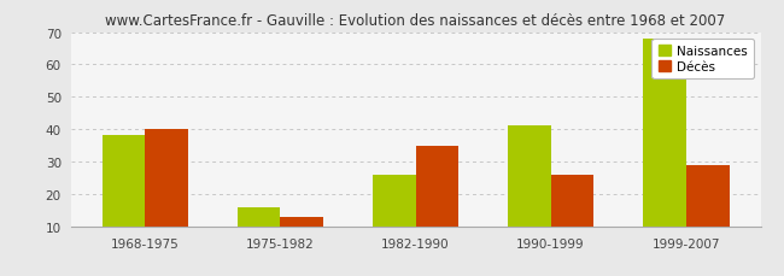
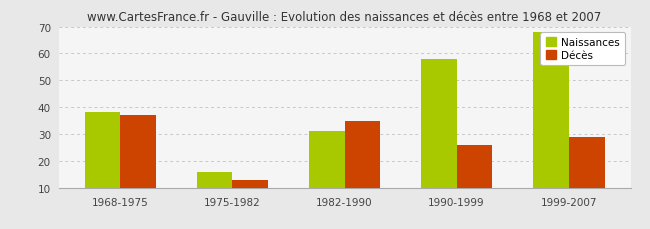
Décès/1968-1975: 40 -> 37
Naissances/1982-1990: 26 -> 31
Naissances/1990-1999: 41 -> 58
